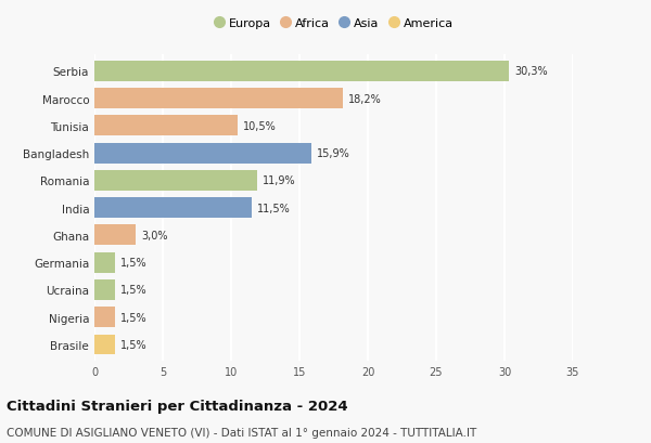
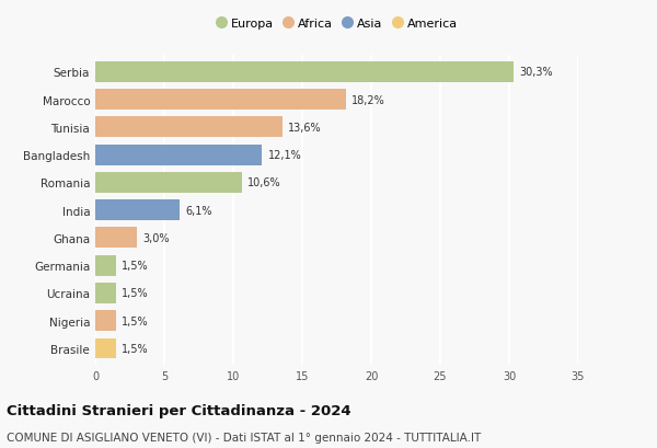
Tunisia: 10,5% -> 13,6%
Bangladesh: 15,9% -> 12,1%
Romania: 11,9% -> 10,6%
India: 11,5% -> 6,1%
